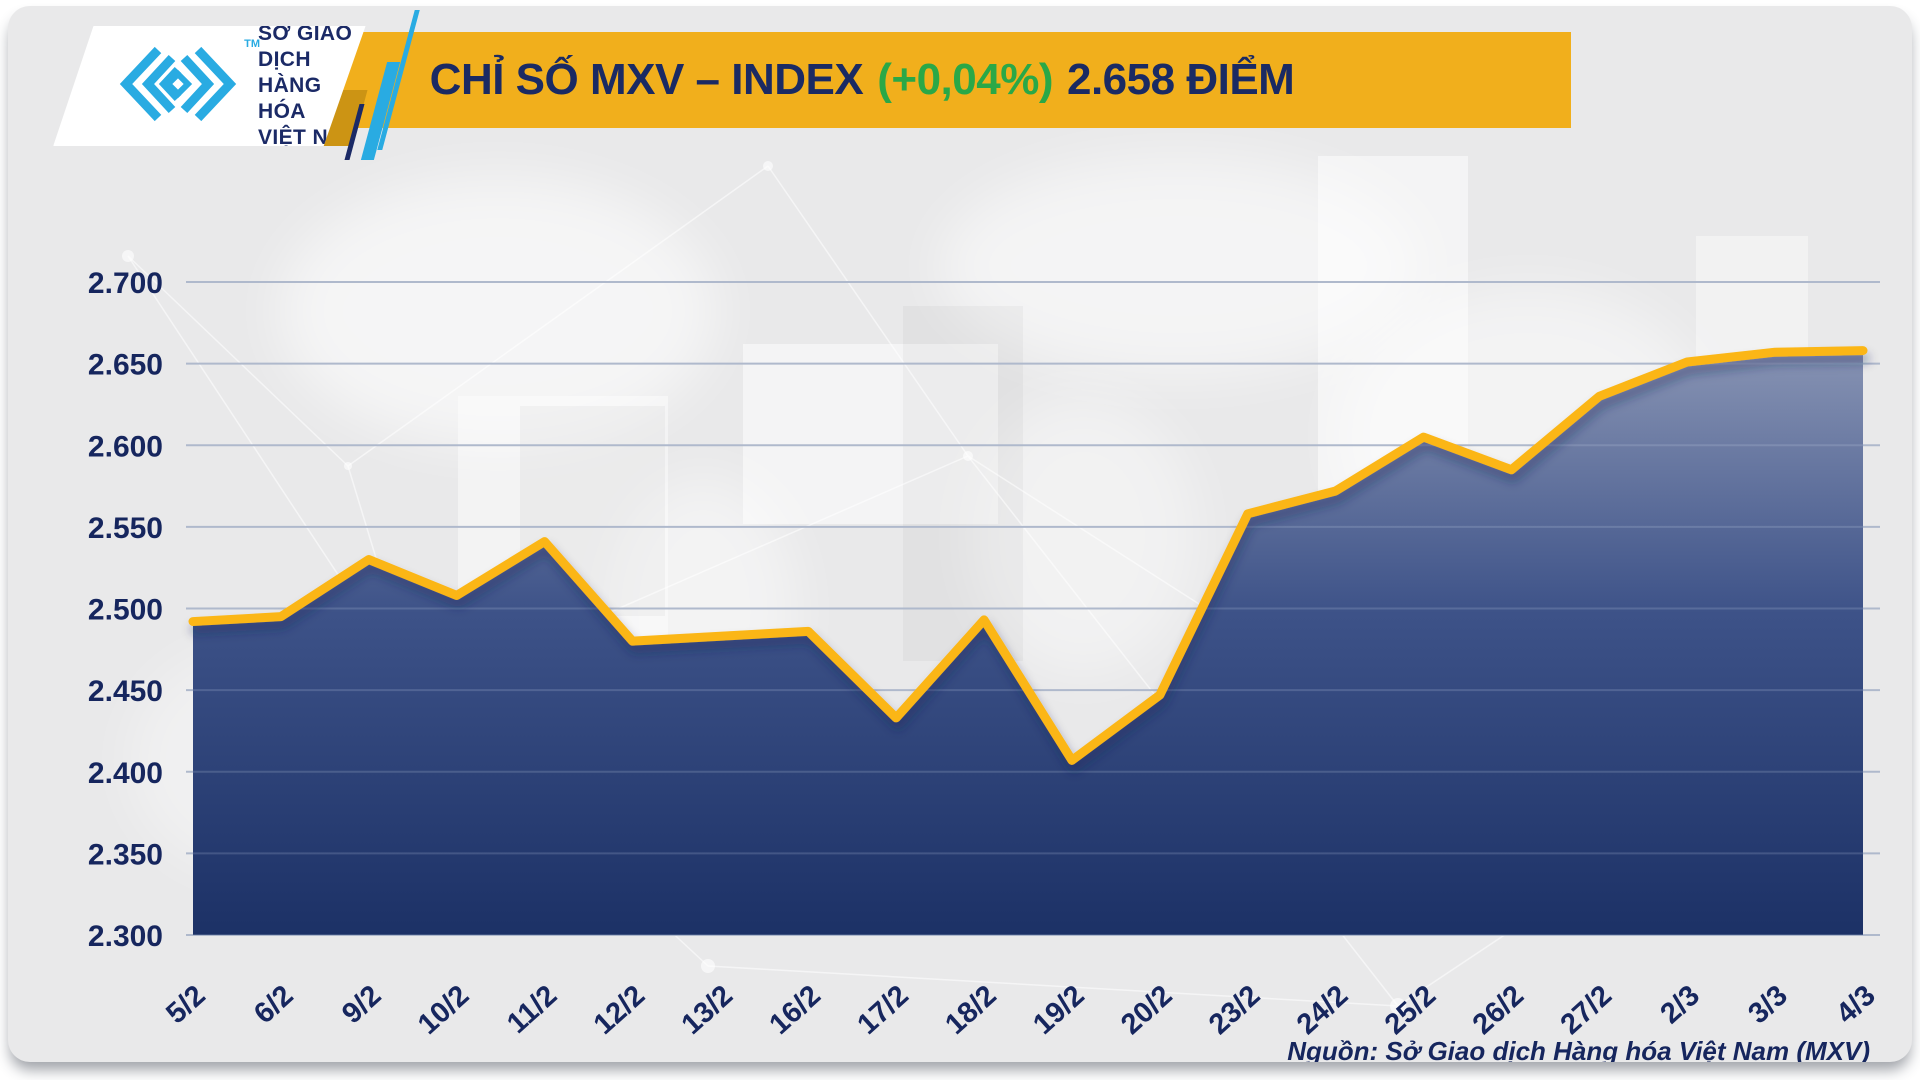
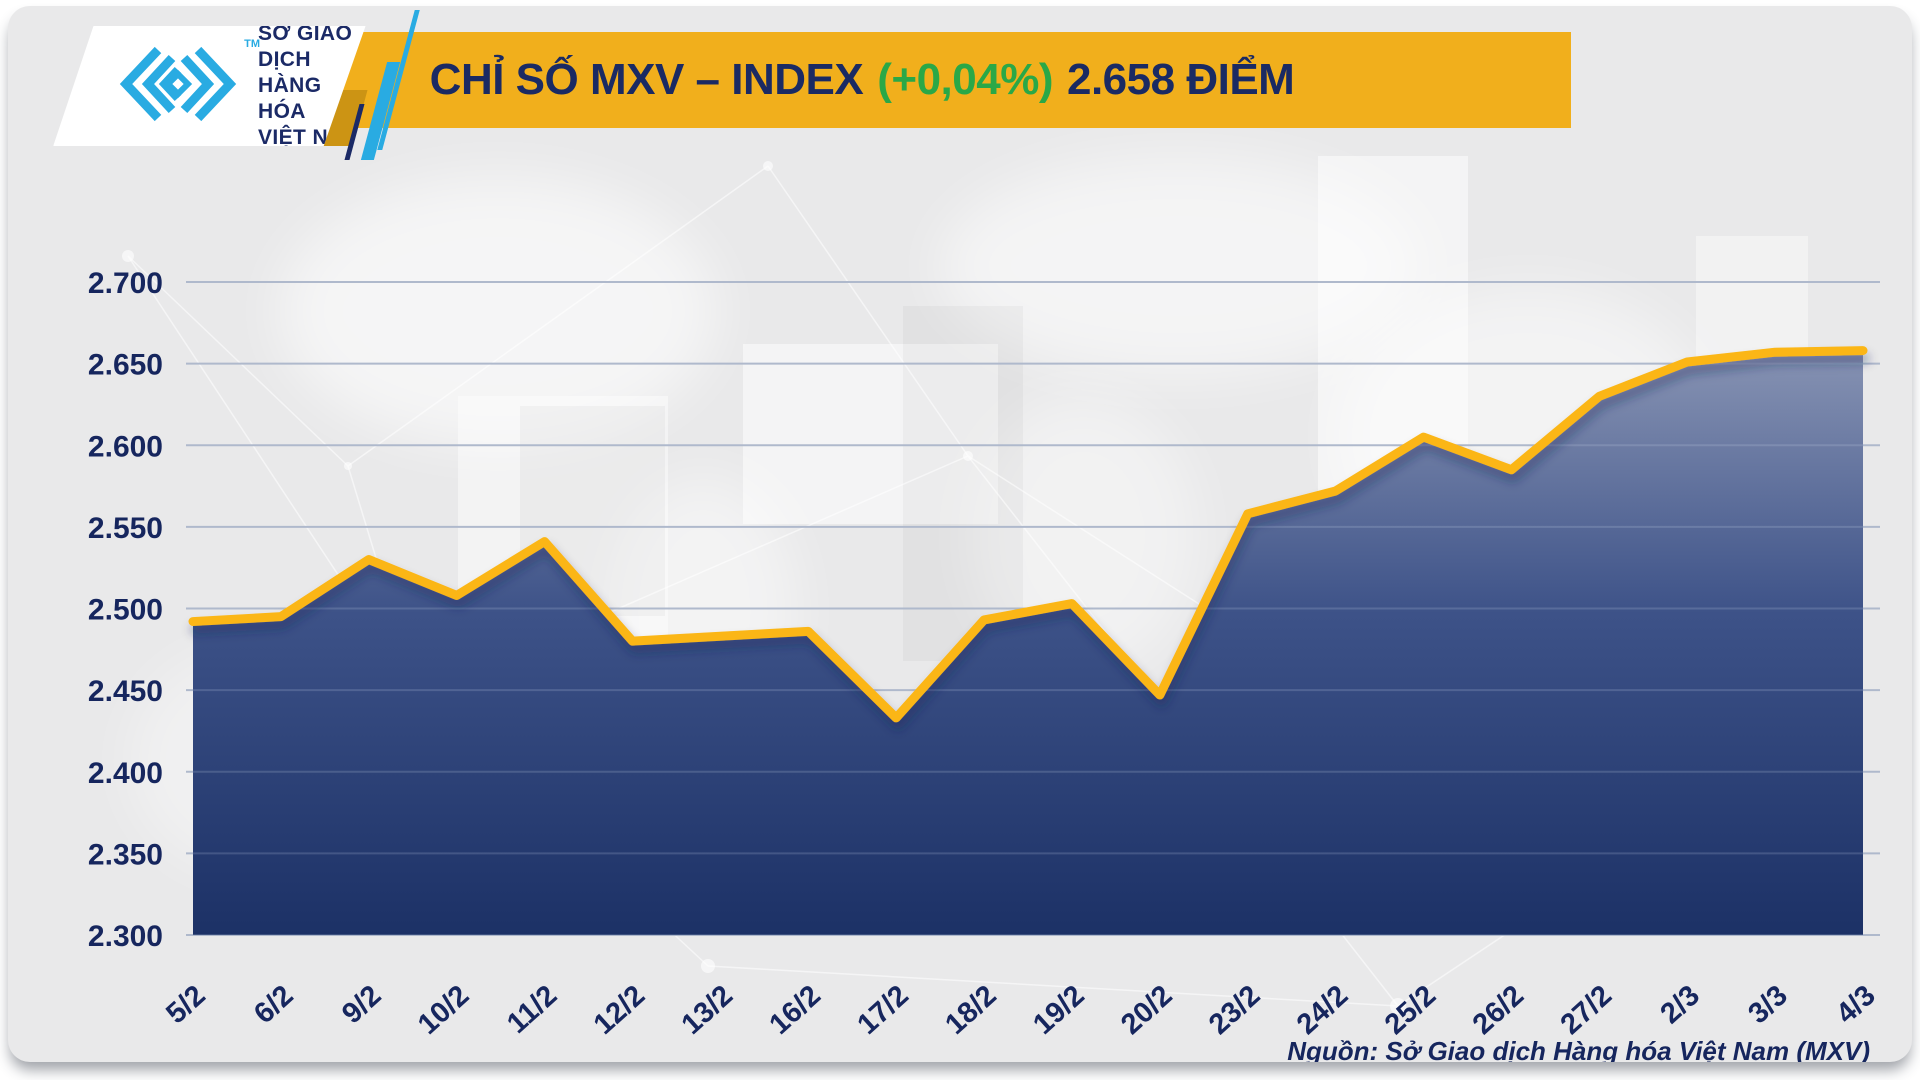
19/2: 2407 -> 2503
